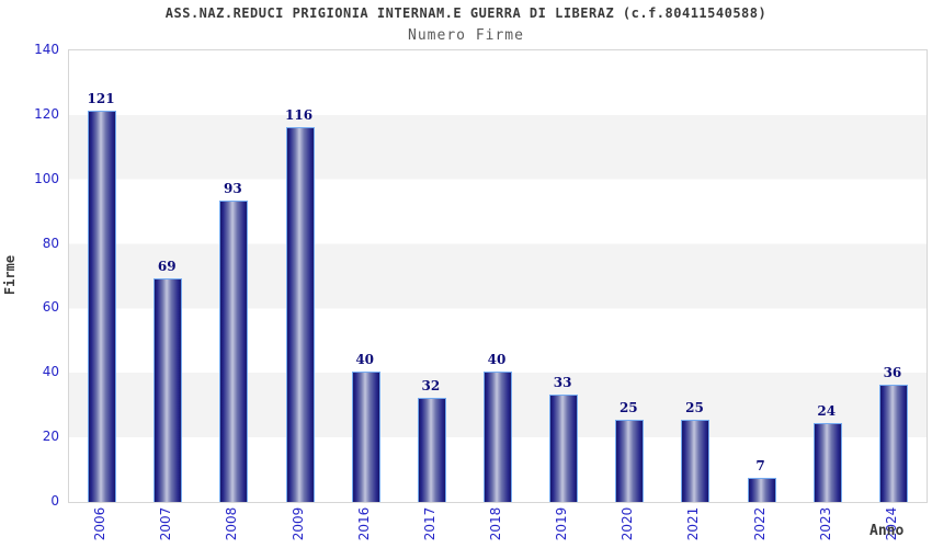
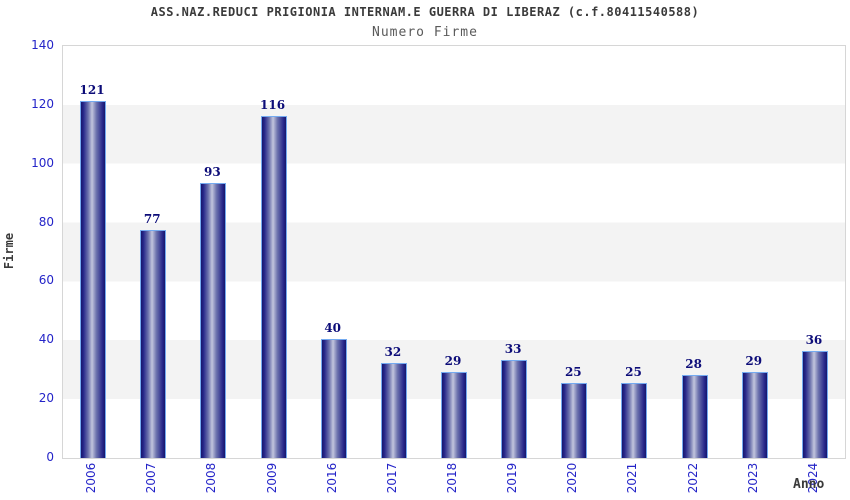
2007: 69 -> 77
2018: 40 -> 29
2022: 7 -> 28
2023: 24 -> 29
